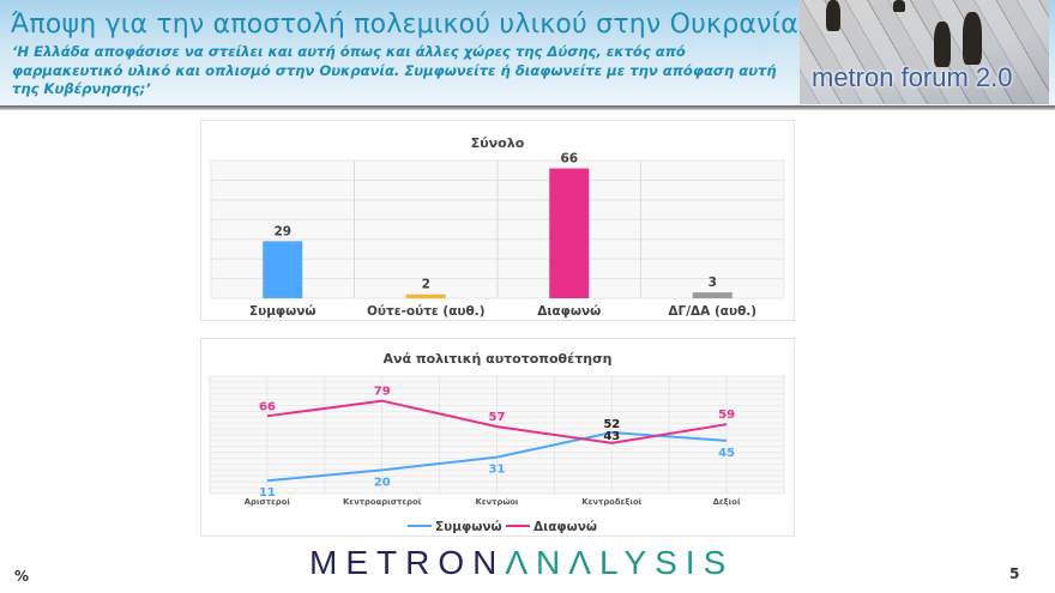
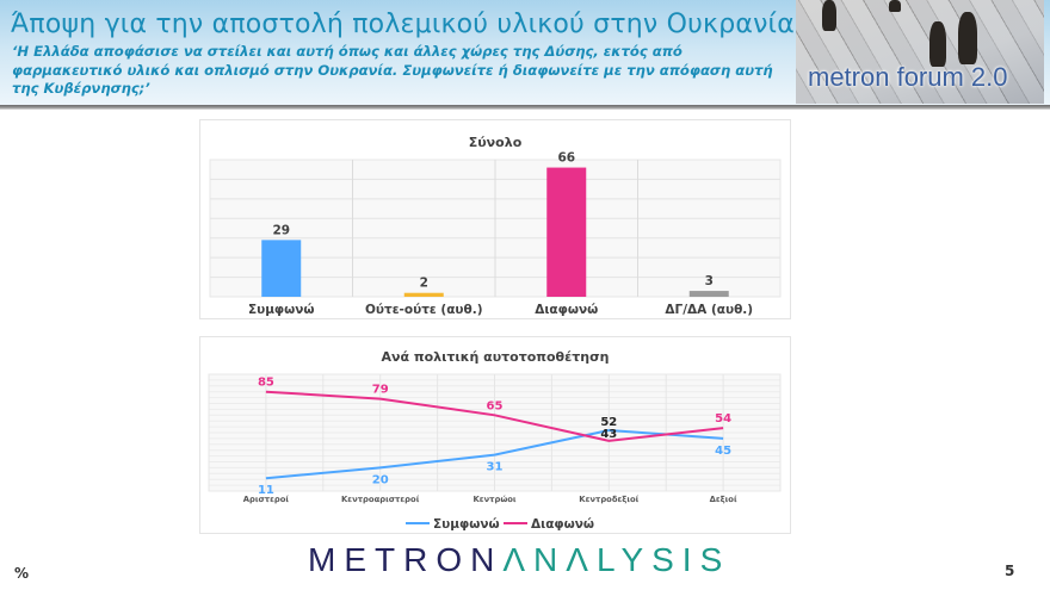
Ανά πολιτική αυτοτοποθέτηση/Διαφωνώ/Αριστεροί: 66 -> 85
Ανά πολιτική αυτοτοποθέτηση/Διαφωνώ/Κεντρώοι: 57 -> 65
Ανά πολιτική αυτοτοποθέτηση/Διαφωνώ/Δεξιοί: 59 -> 54
